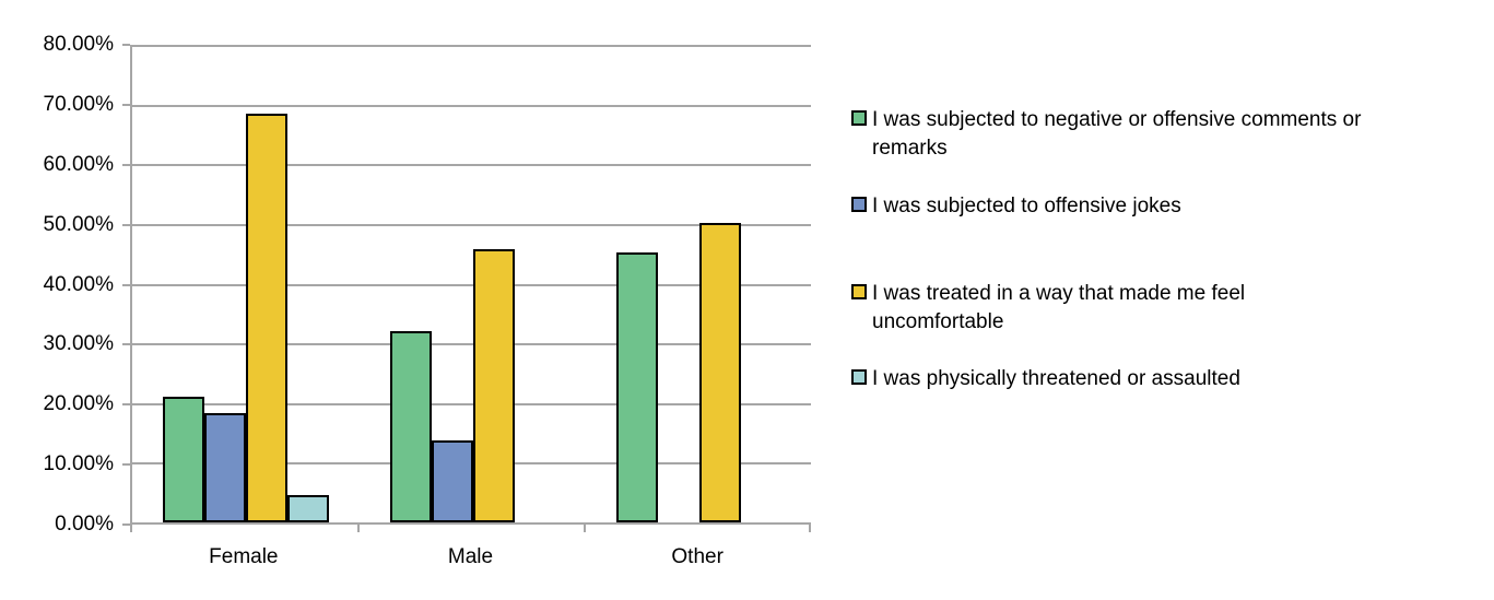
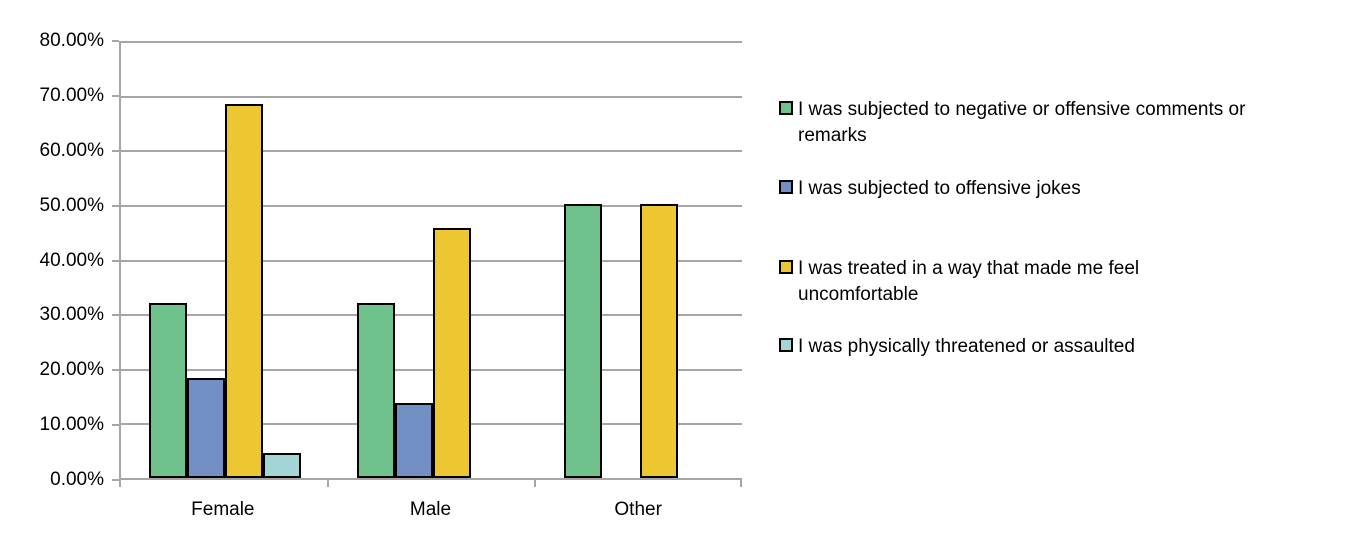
I was subjected to negative or offensive comments or remarks/Female: 21% -> 32%
I was subjected to negative or offensive comments or remarks/Other: 45% -> 50%
